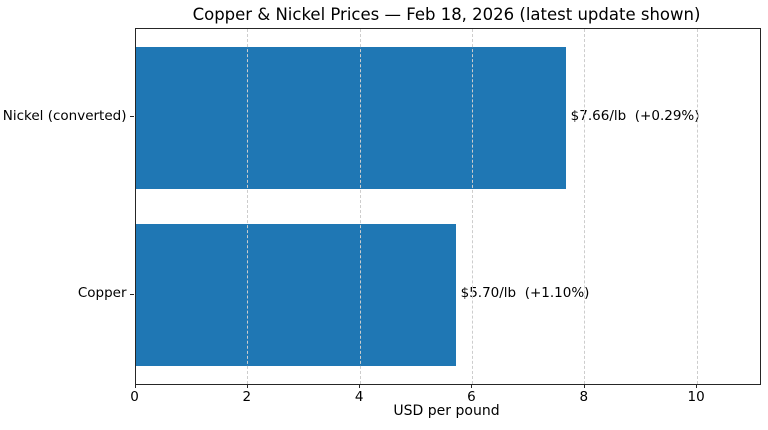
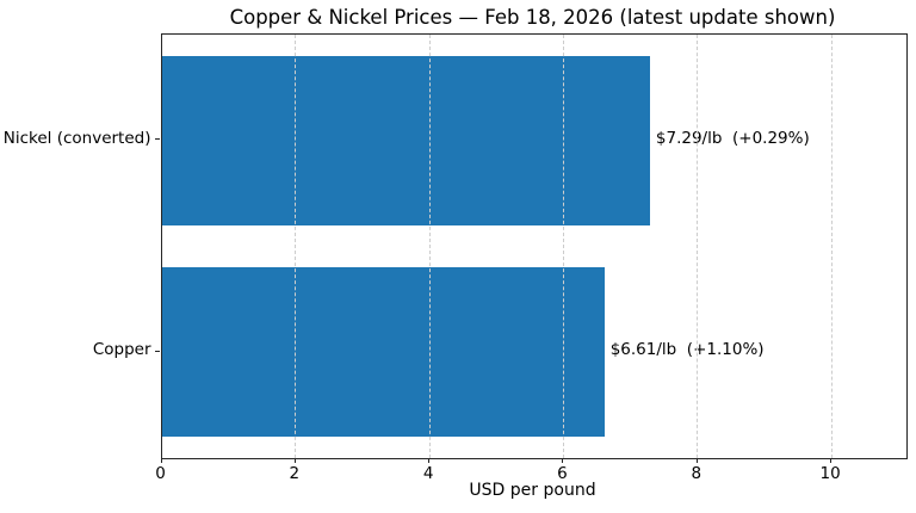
Nickel (converted): 7.66 -> 7.29
Copper: 5.70 -> 6.61
